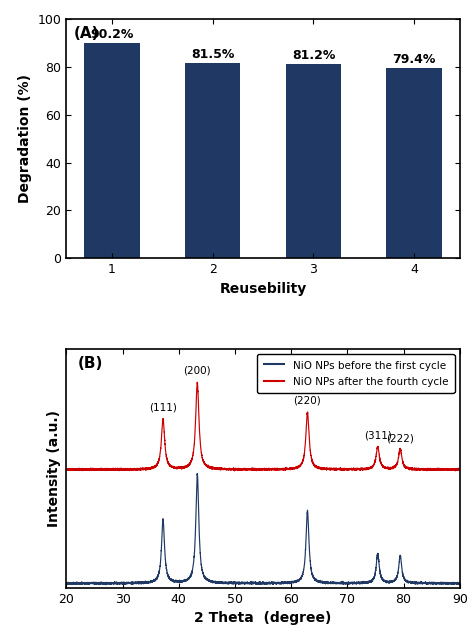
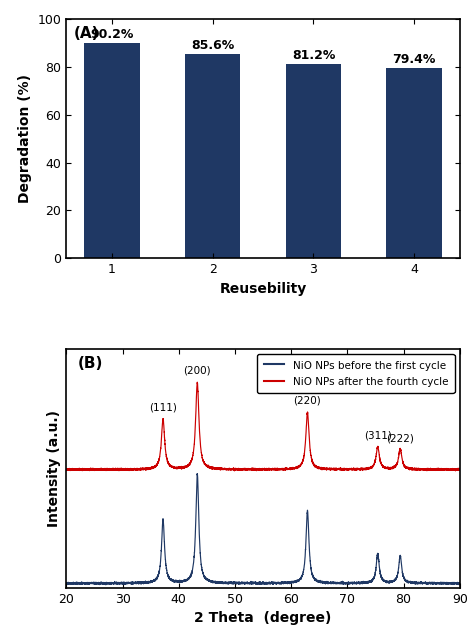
2: 81.5% -> 85.6%
